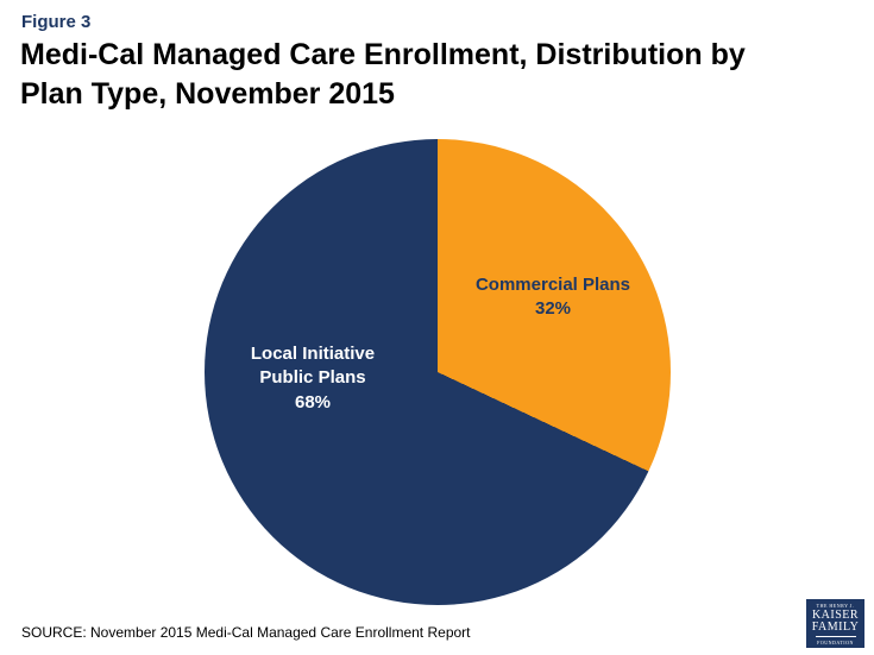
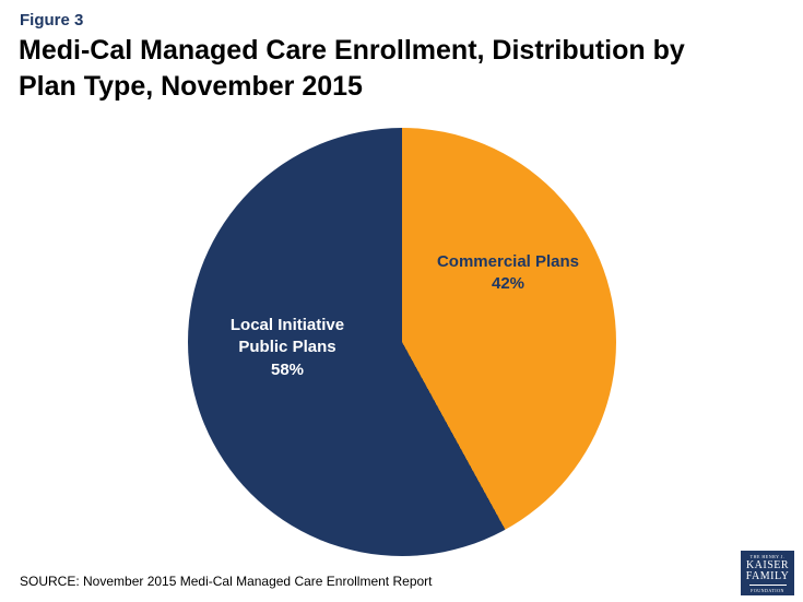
Commercial Plans: 32% -> 42%
Local Initiative Public Plans: 68% -> 58%
